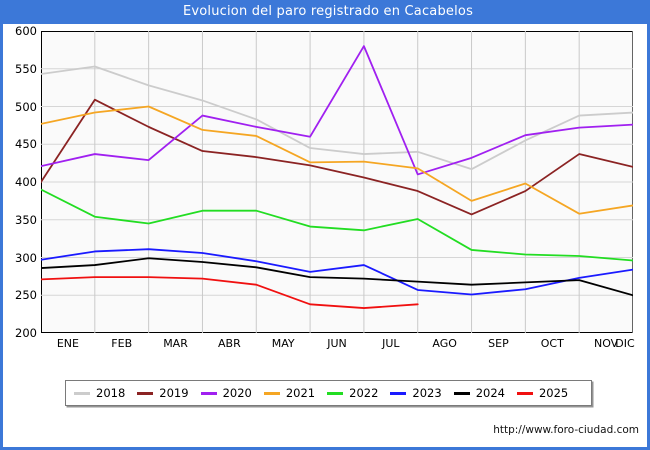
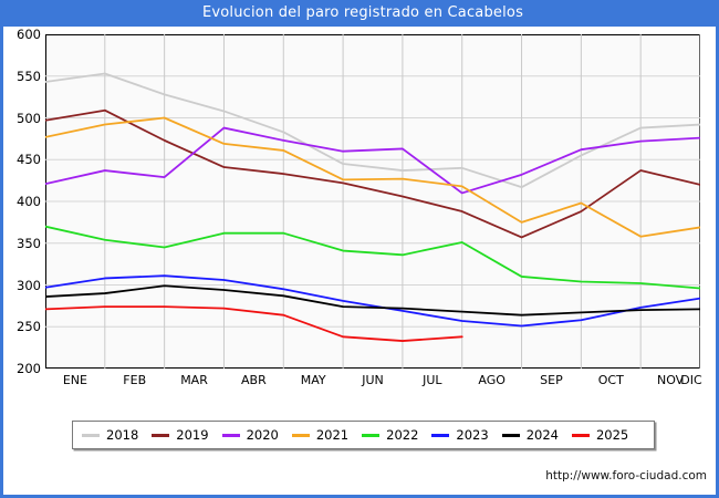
2019/ENE: 400 -> 500
2022/ENE: 390 -> 370
2020/JUL: 580 -> 460
2023/JUL: 290 -> 270
2024/DIC: 250 -> 270
